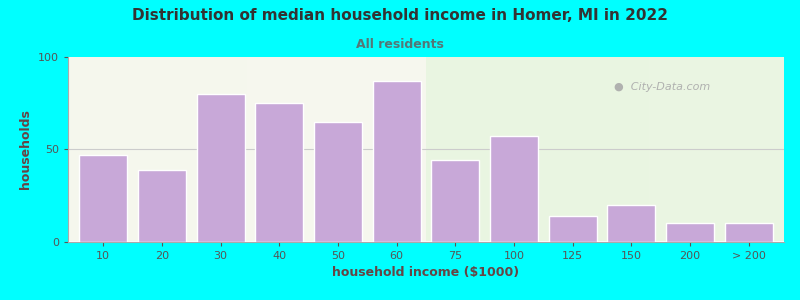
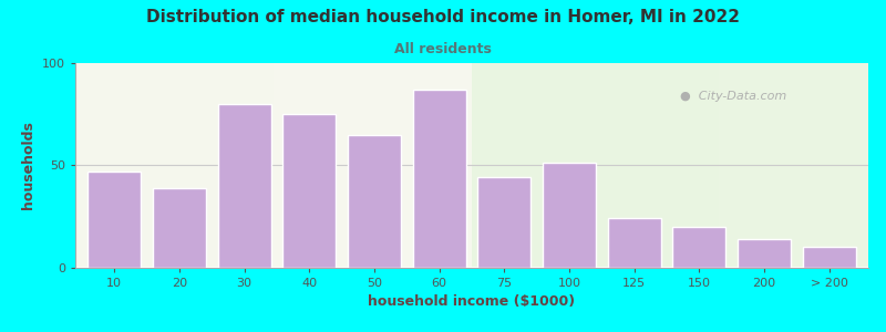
100: 57 -> 51
125: 14 -> 24
200: 10 -> 14
